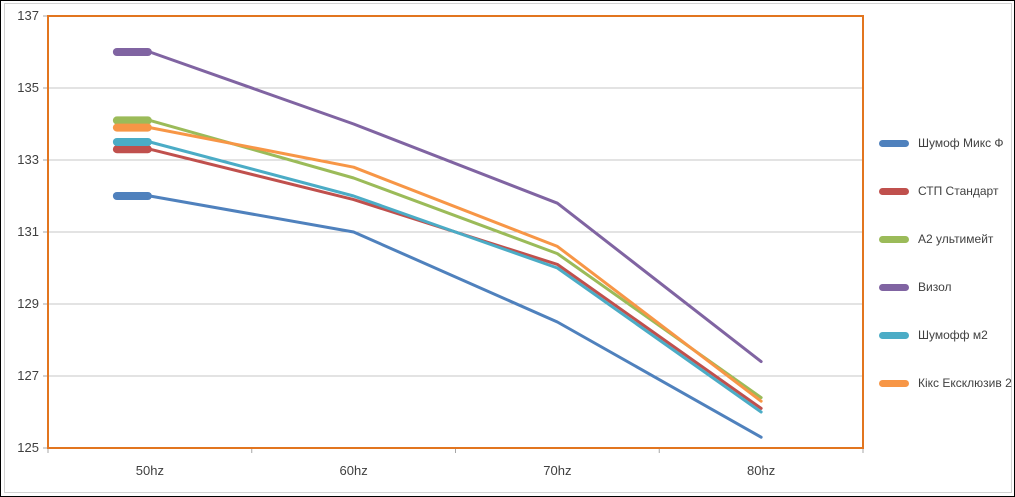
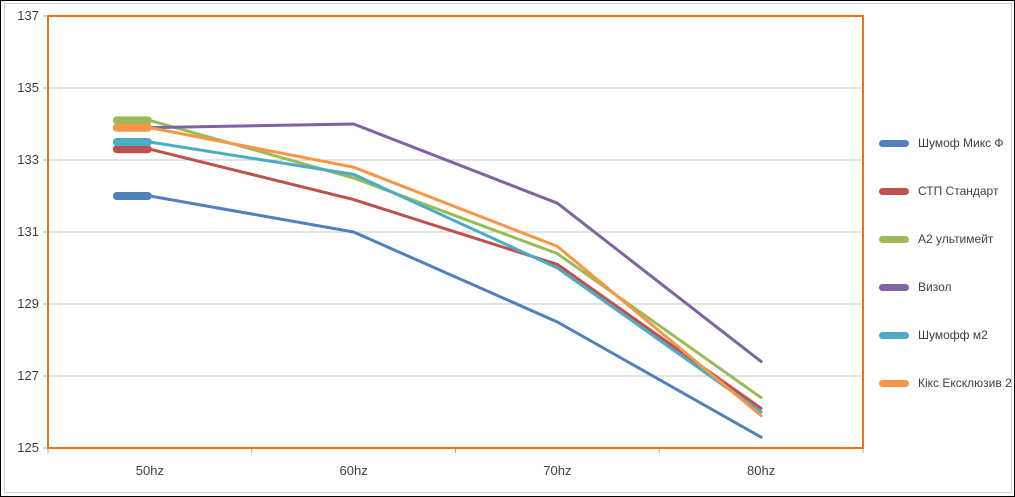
Визол/50hz: 136.0 -> 133.9
Шумофф м2/60hz: 132.0 -> 132.6
Кікс Ексклюзив 2/80hz: 126.3 -> 125.9
